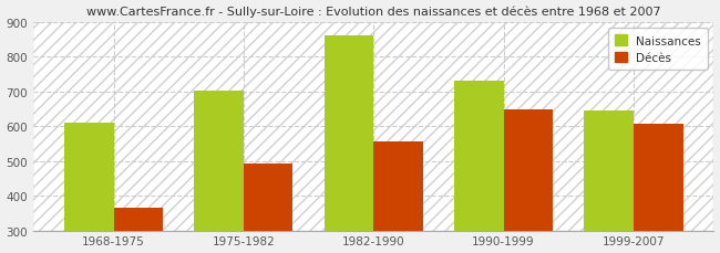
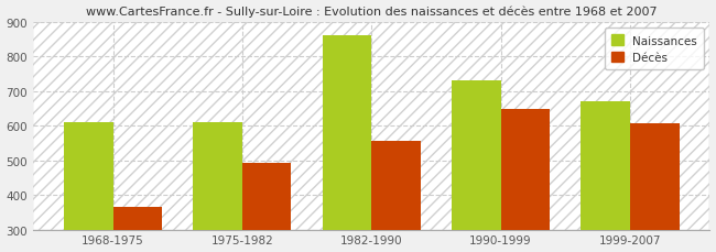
Naissances/1975-1982: 703 -> 610
Naissances/1999-2007: 645 -> 670
